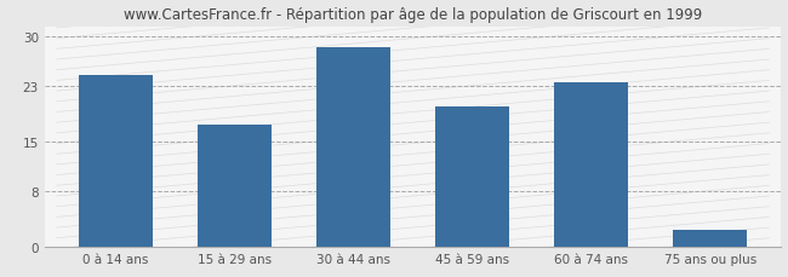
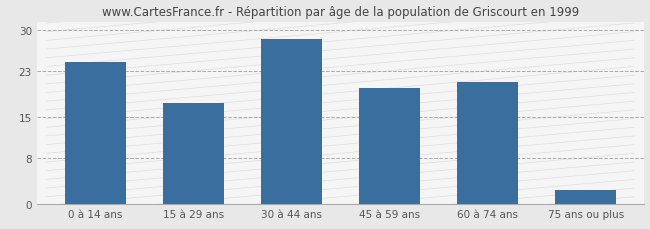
60 à 74 ans: 23.5 -> 21.0
